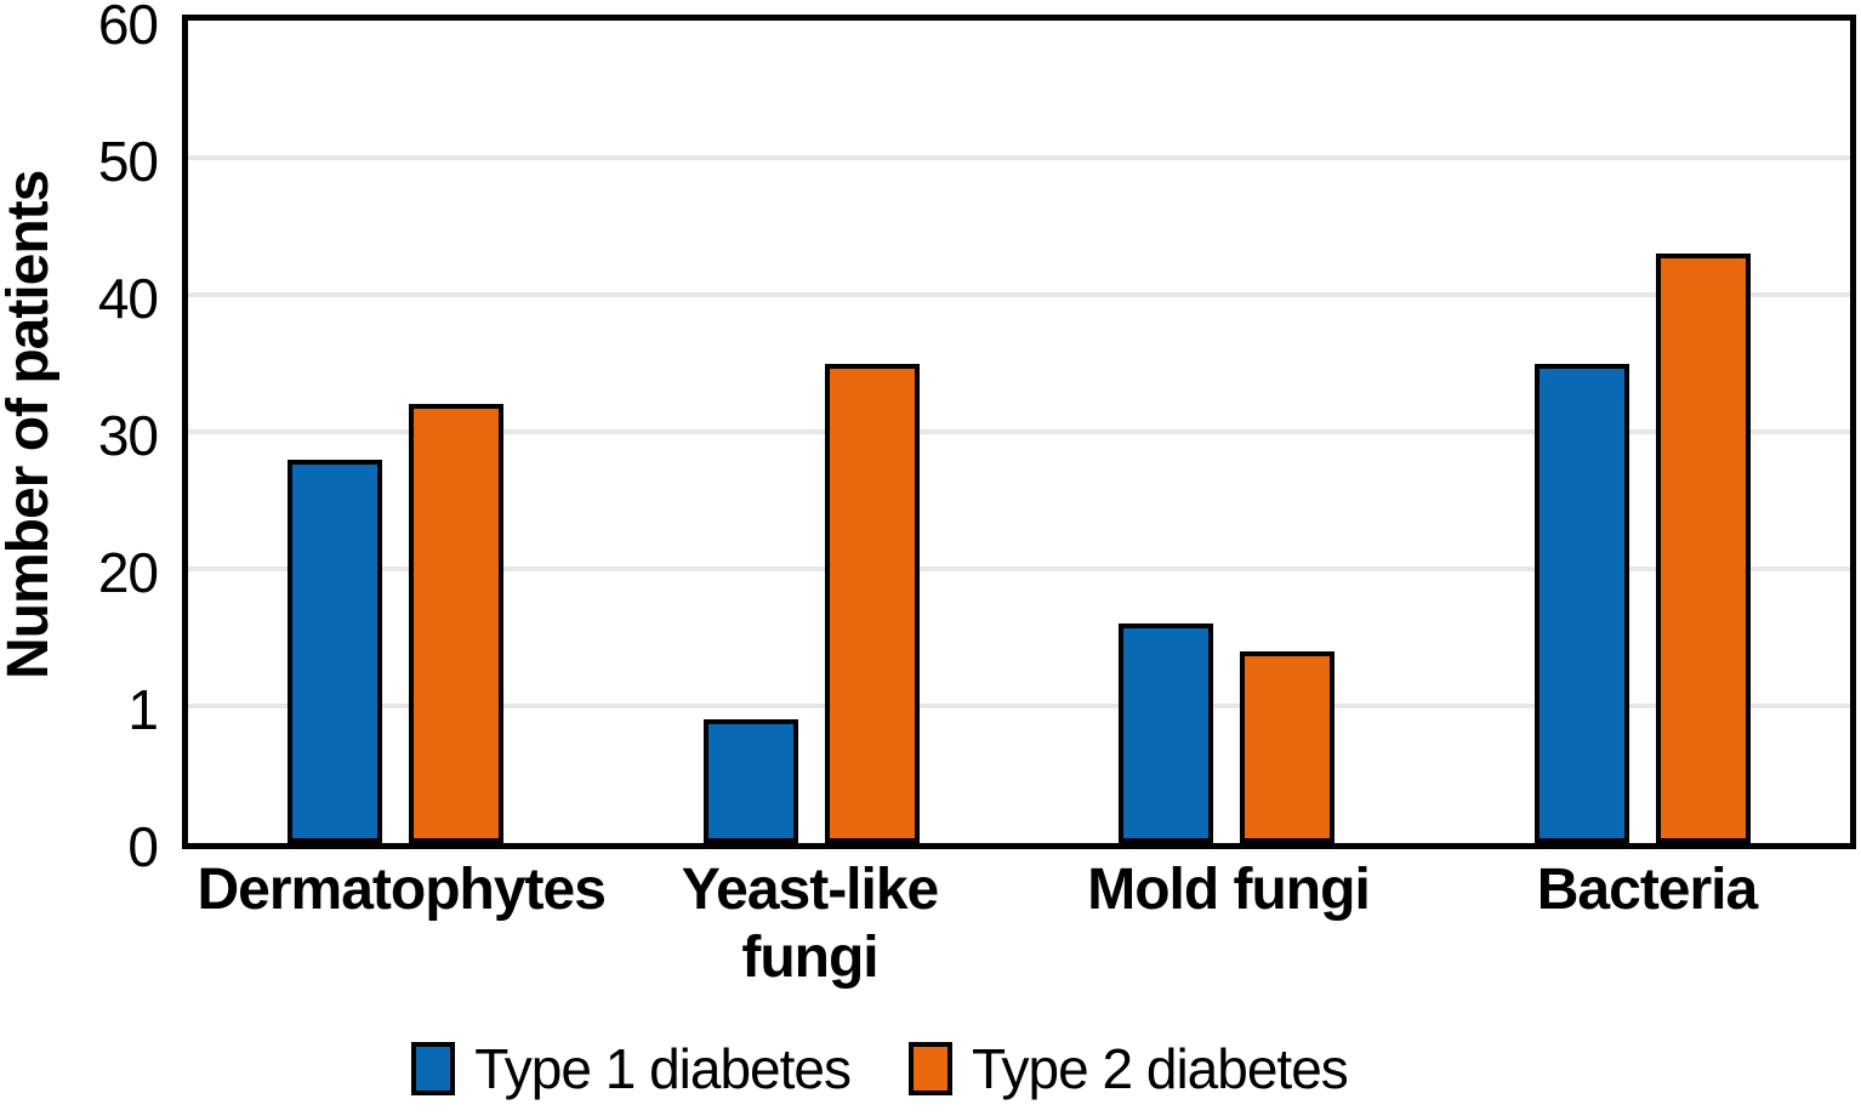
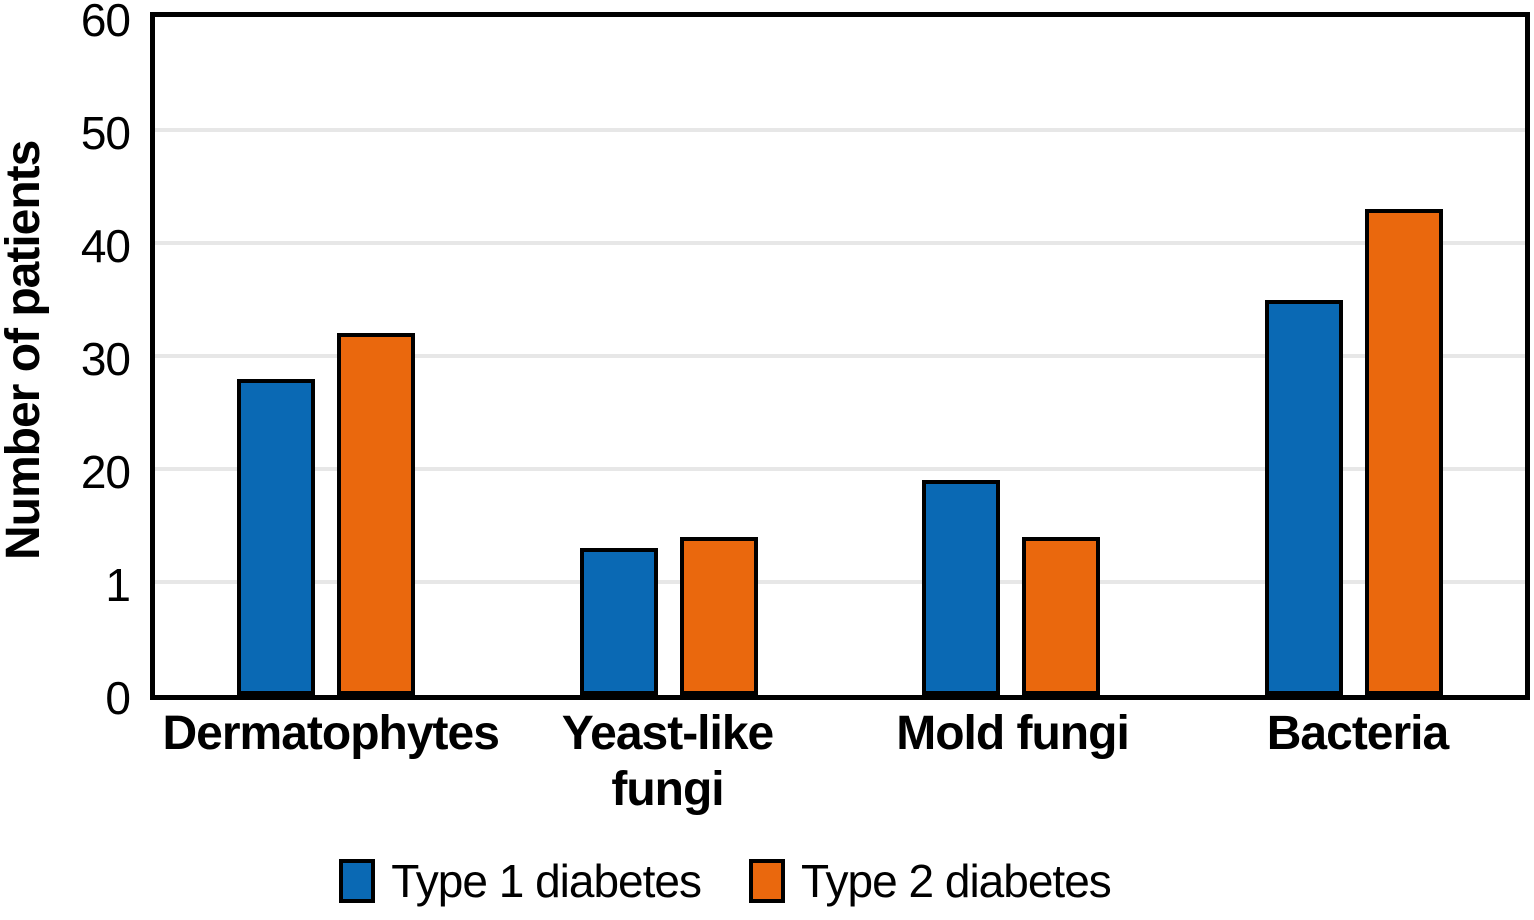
Type 1 diabetes/Yeast-like fungi: 9 -> 13
Type 2 diabetes/Yeast-like fungi: 35 -> 14
Type 1 diabetes/Mold fungi: 16 -> 19
